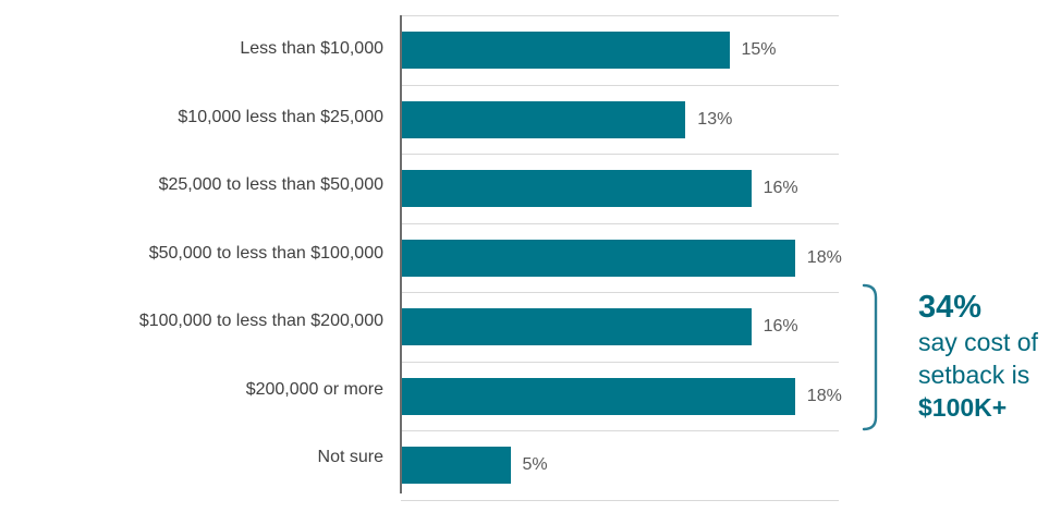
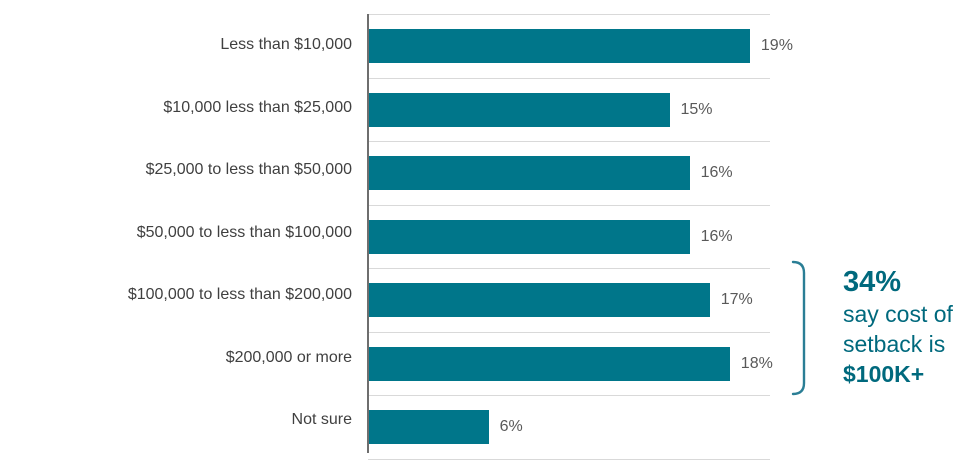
Less than $10,000: 15% -> 19%
$10,000 less than $25,000: 13% -> 15%
$50,000 to less than $100,000: 18% -> 16%
$100,000 to less than $200,000: 16% -> 17%
Not sure: 5% -> 6%
